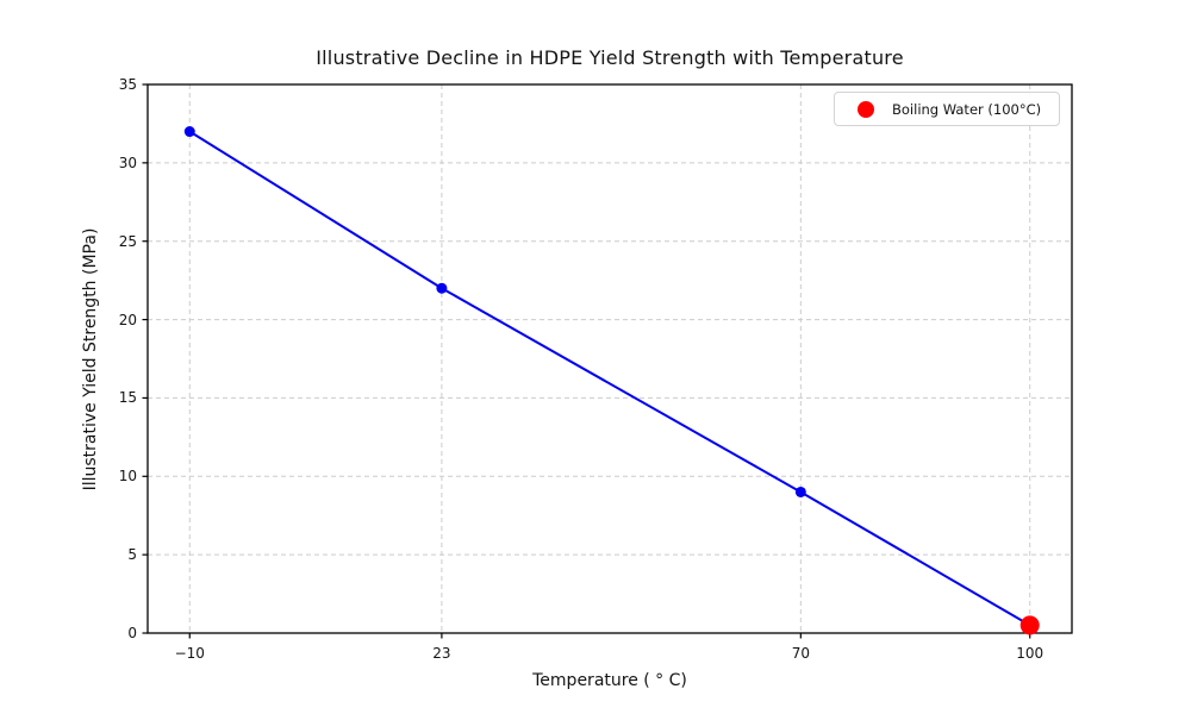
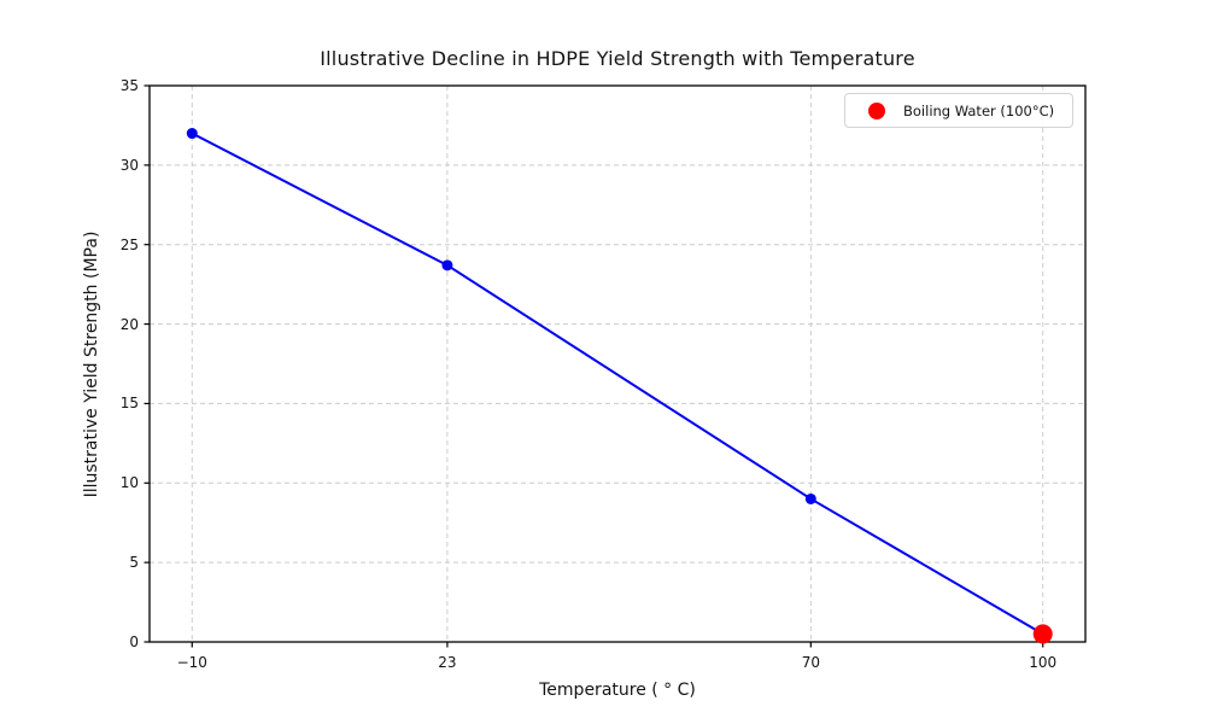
23: 22.0 -> 23.7
